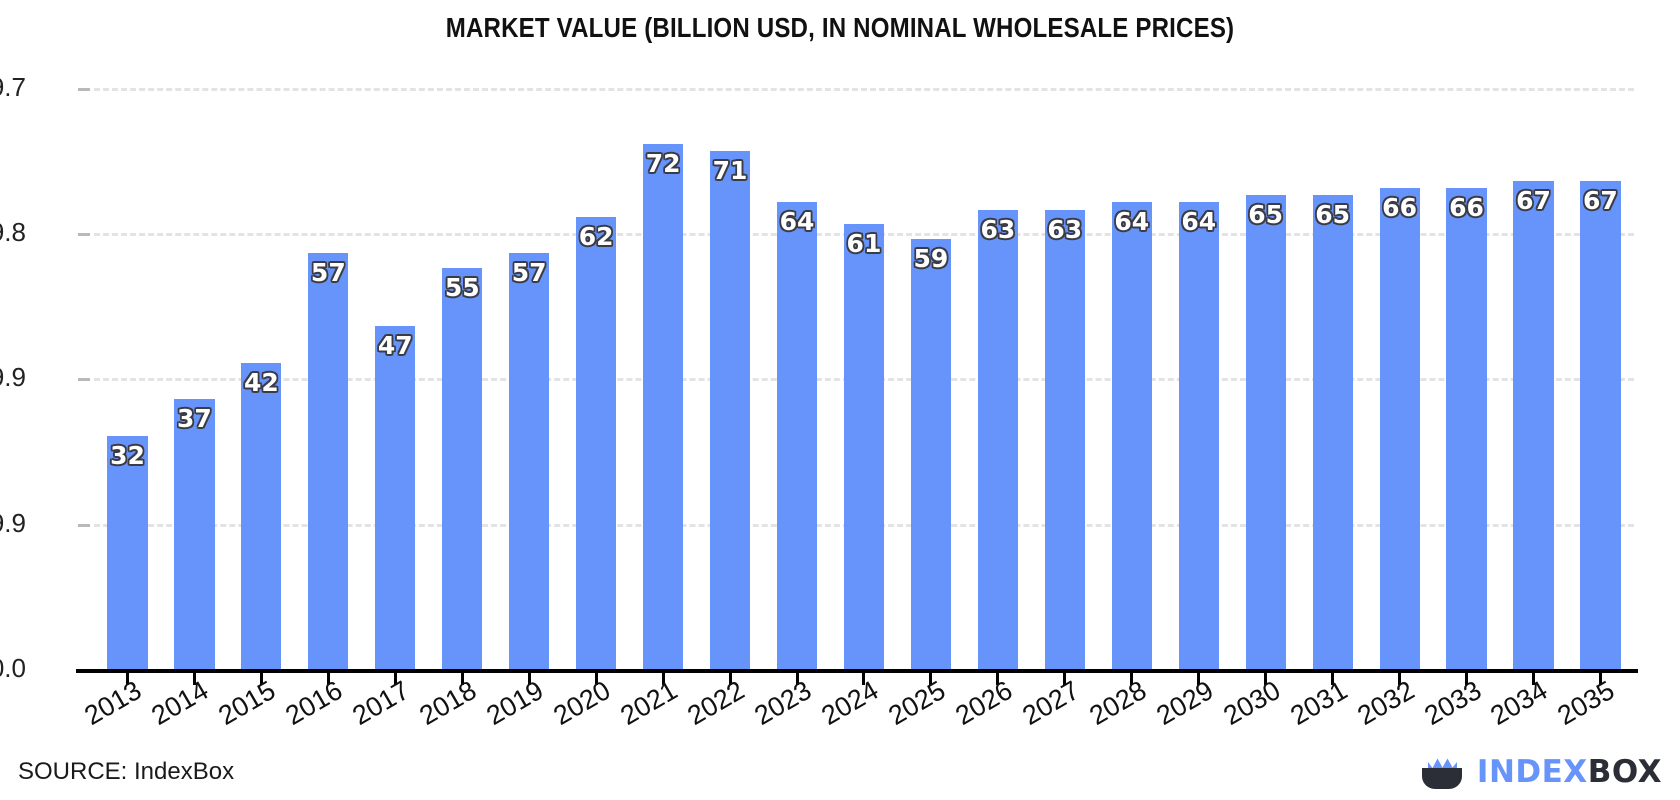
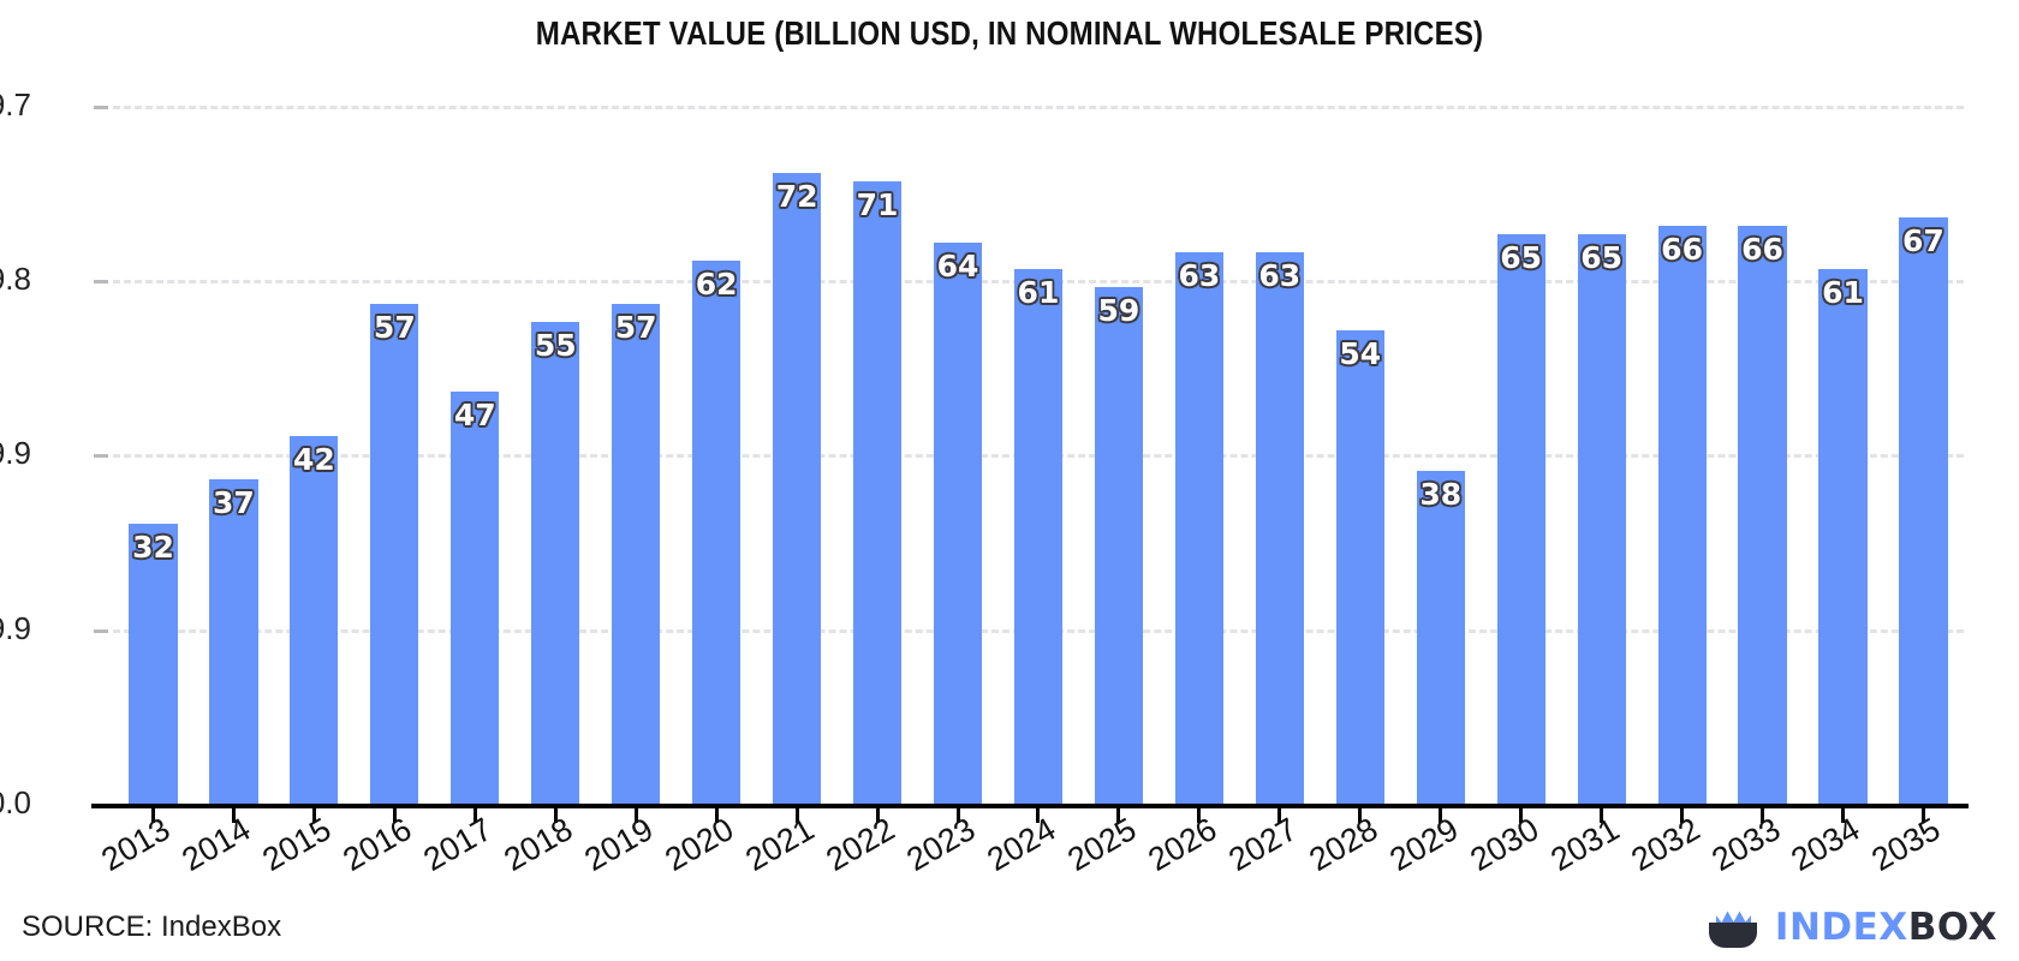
2028: 64 -> 54
2029: 64 -> 38
2034: 67 -> 61
